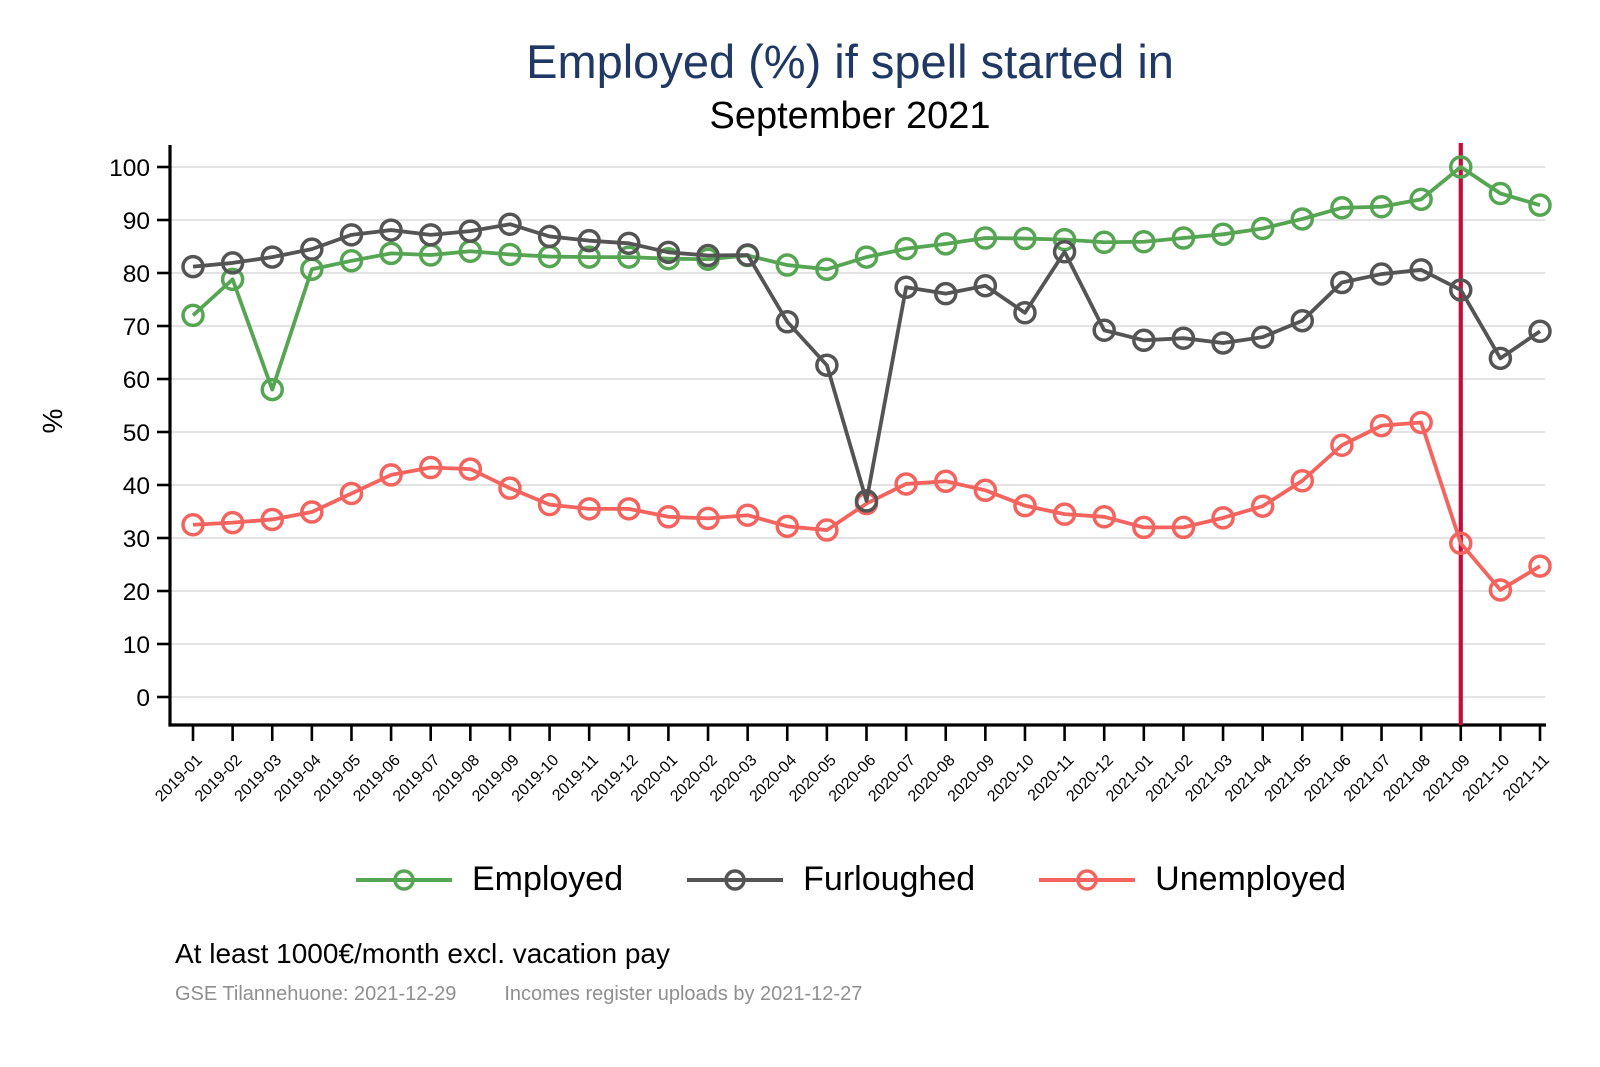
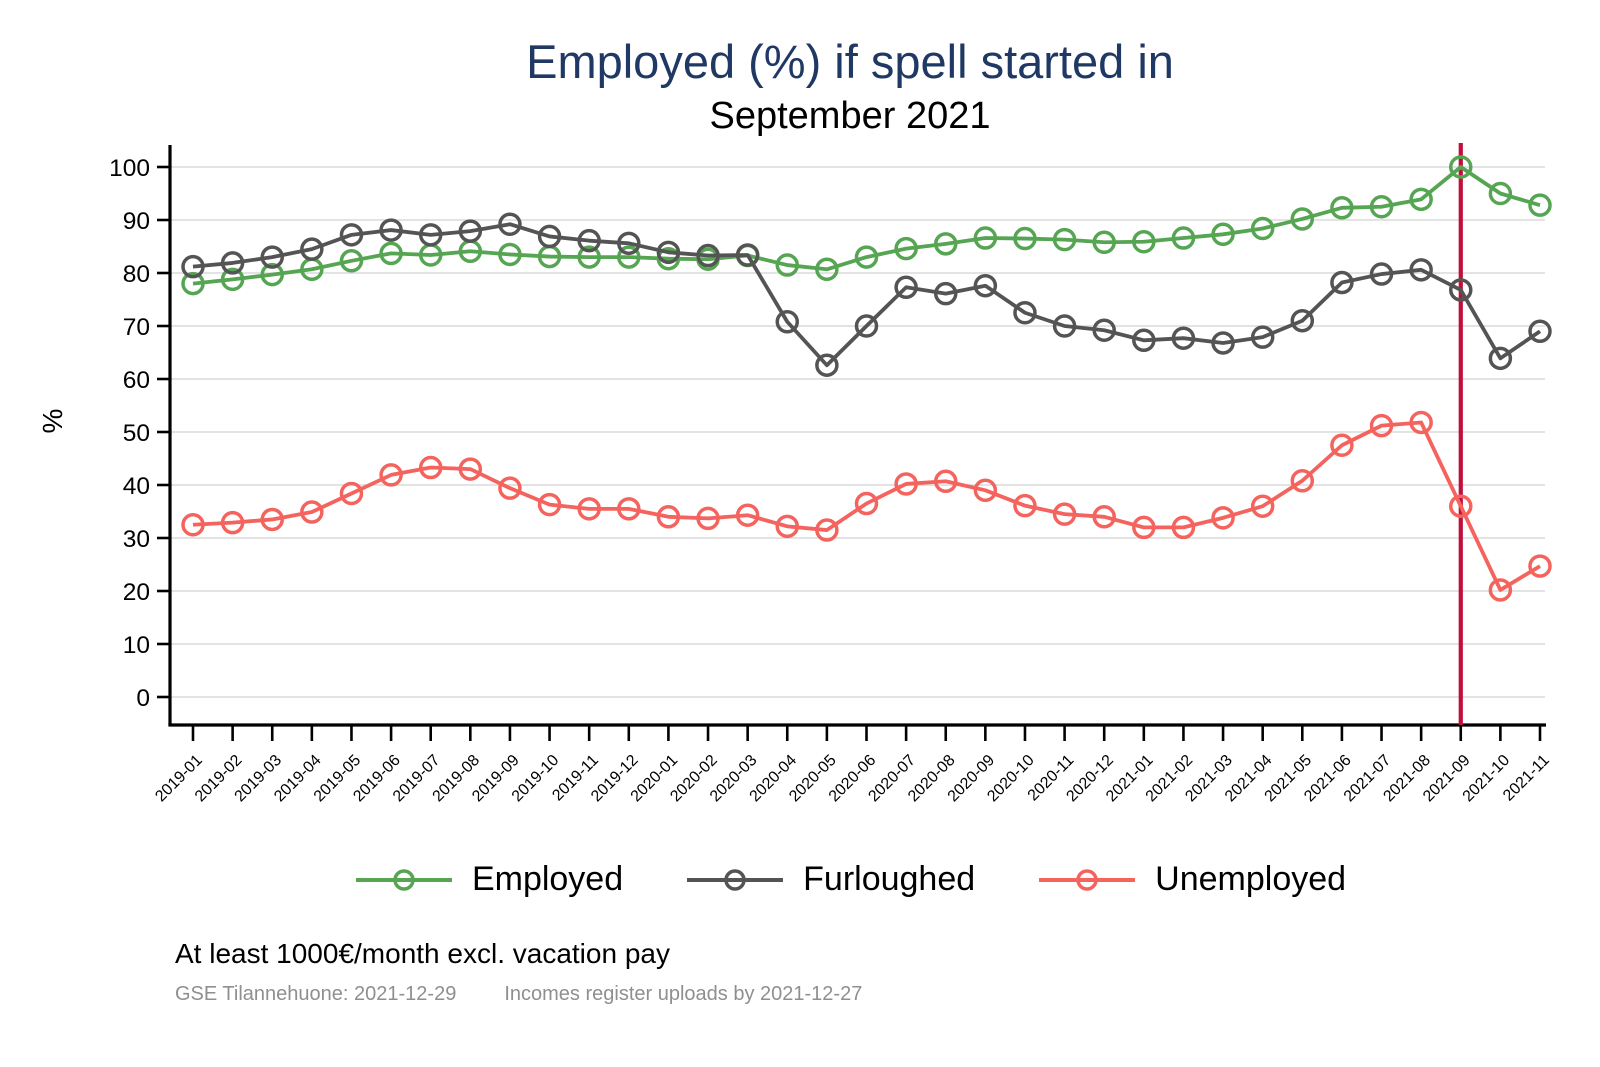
Employed/2019-01: 72 -> 78
Employed/2019-03: 58 -> 80
Furloughed/2020-06: 37 -> 70
Furloughed/2020-11: 84 -> 70
Unemployed/2021-09: 29 -> 36
